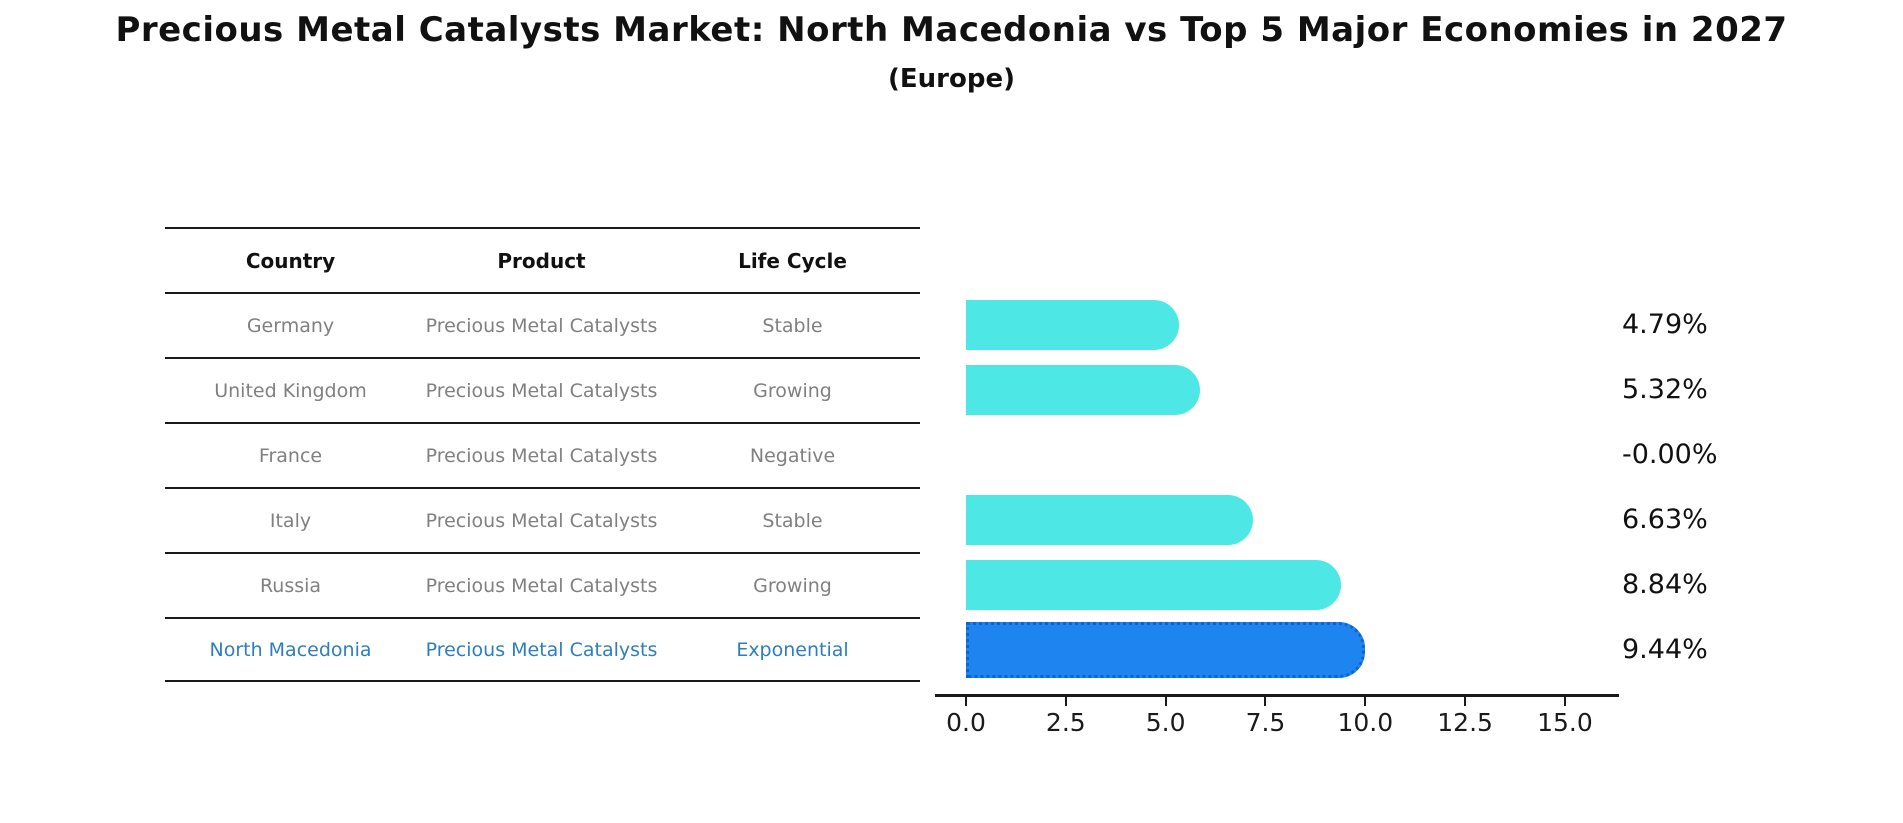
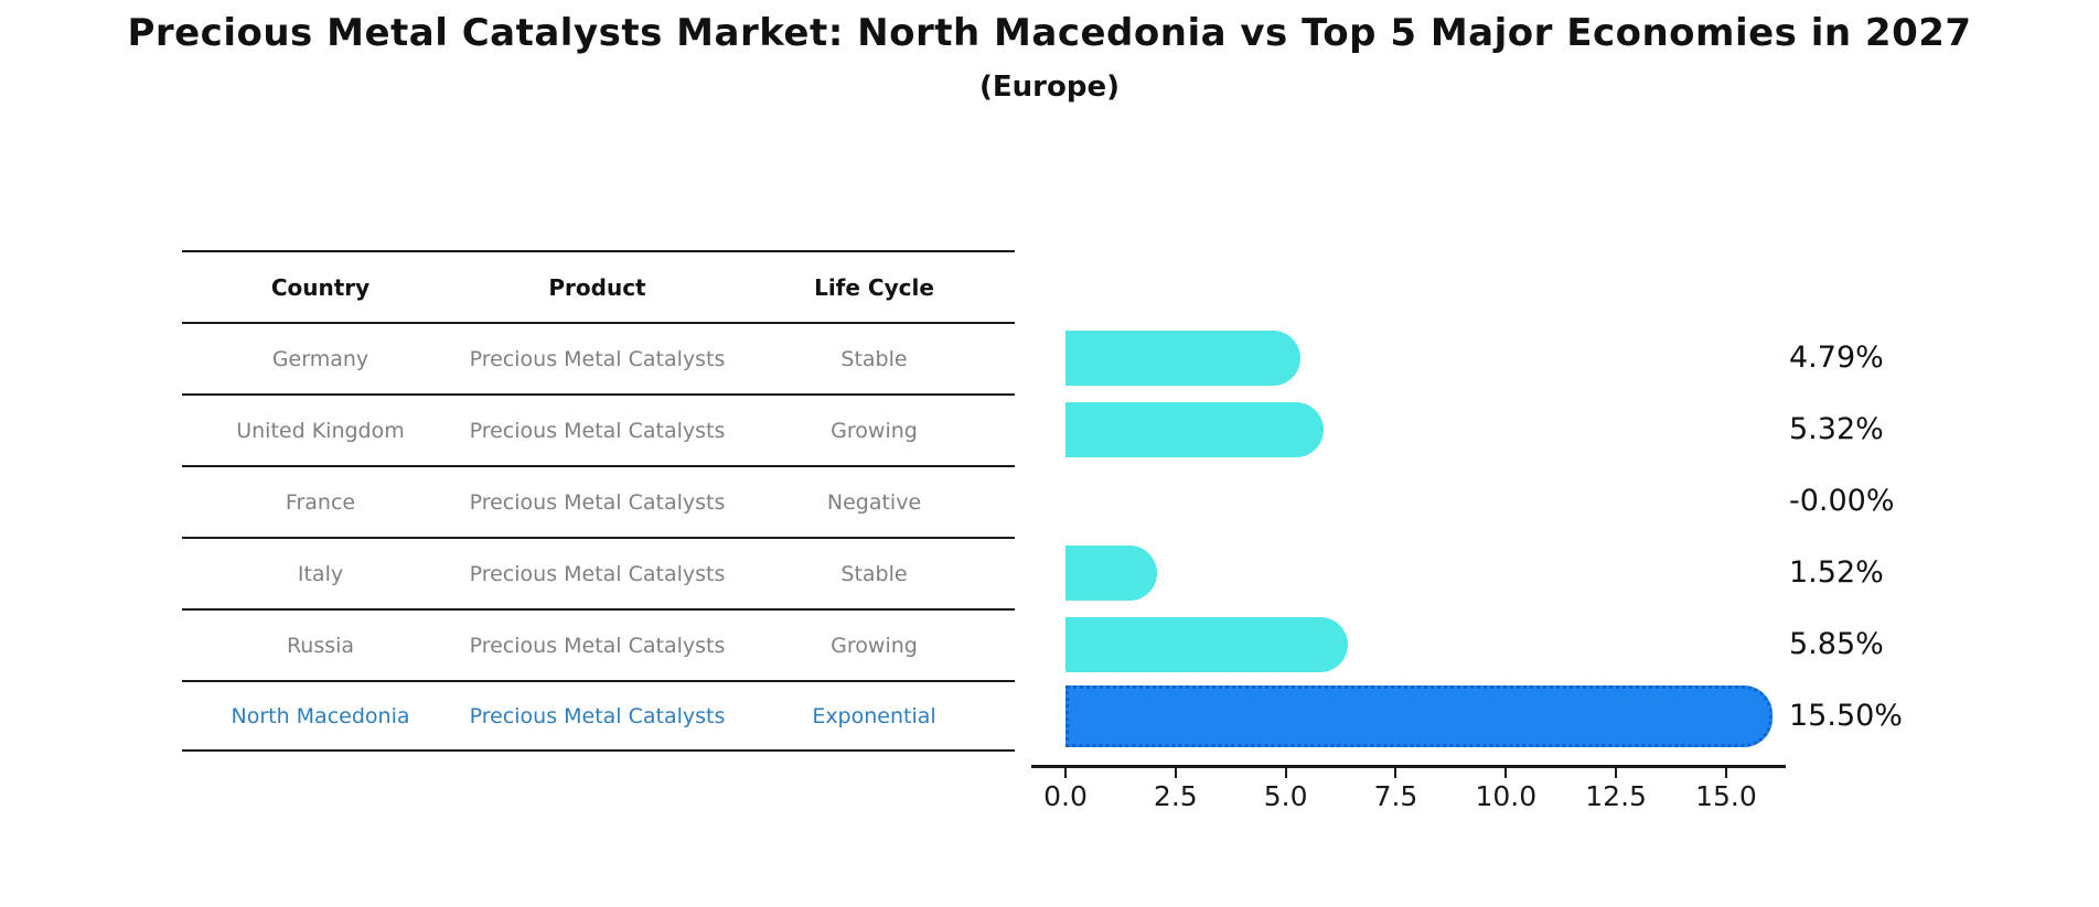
Italy: 6.63% -> 1.52%
Russia: 8.84% -> 5.85%
North Macedonia: 9.44% -> 15.50%
